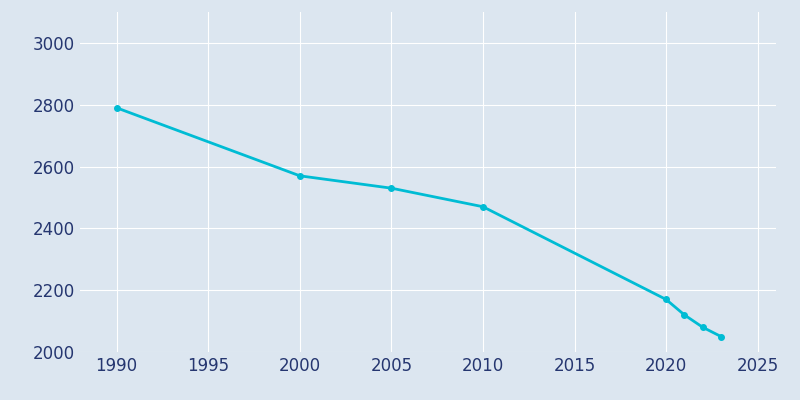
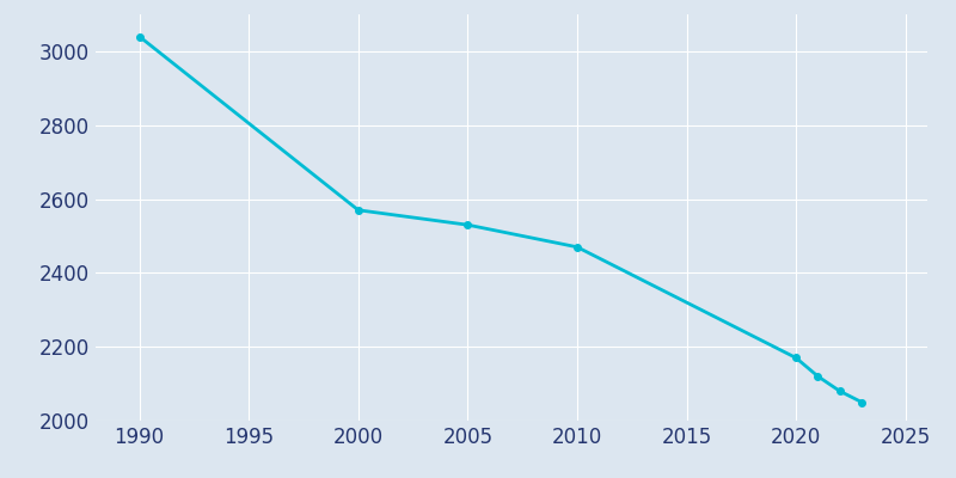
1990: 2790 -> 3040
